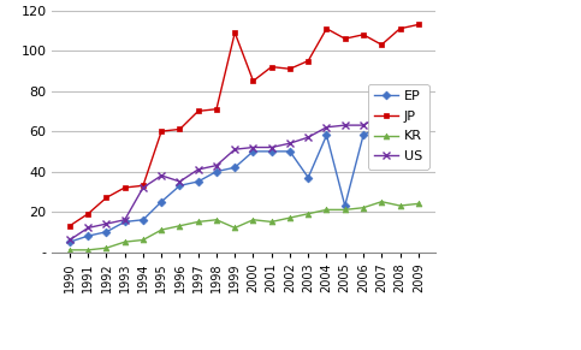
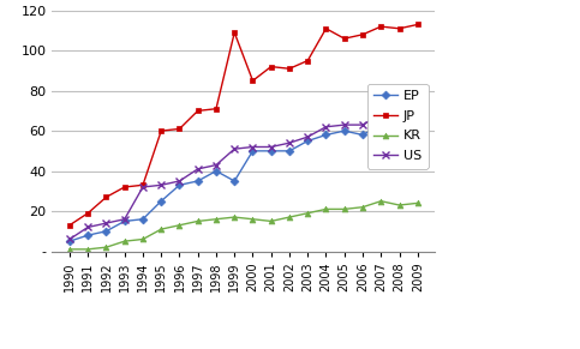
US/1995: 38 -> 33
EP/1999: 42 -> 35
KR/1999: 12 -> 17
EP/2003: 37 -> 55
EP/2005: 23 -> 60
JP/2007: 103 -> 112
